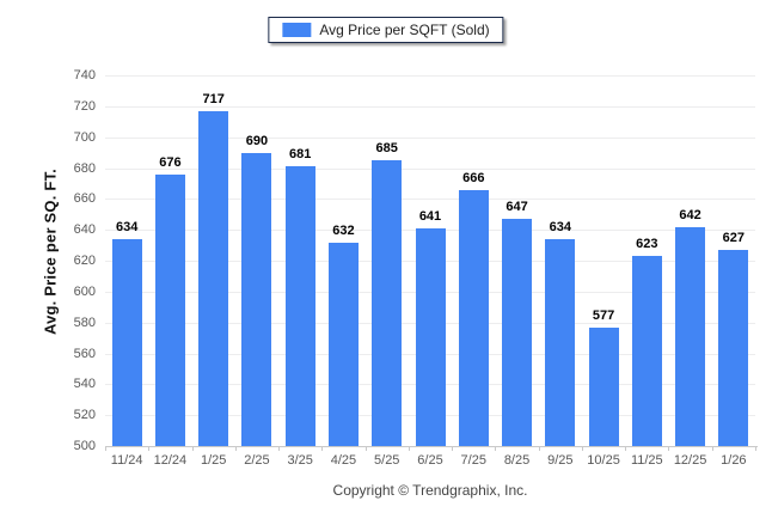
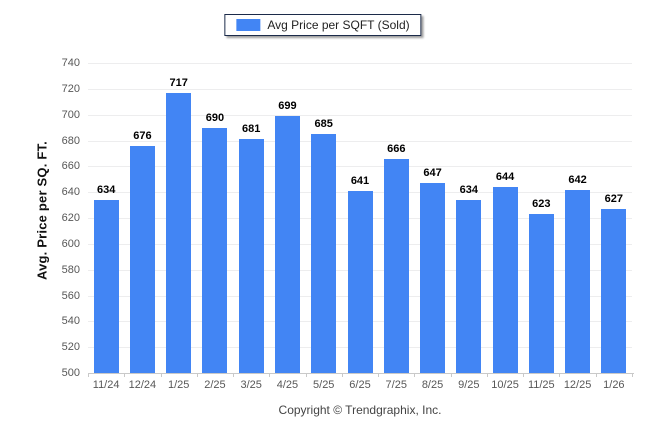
4/25: 632 -> 699
10/25: 577 -> 644
